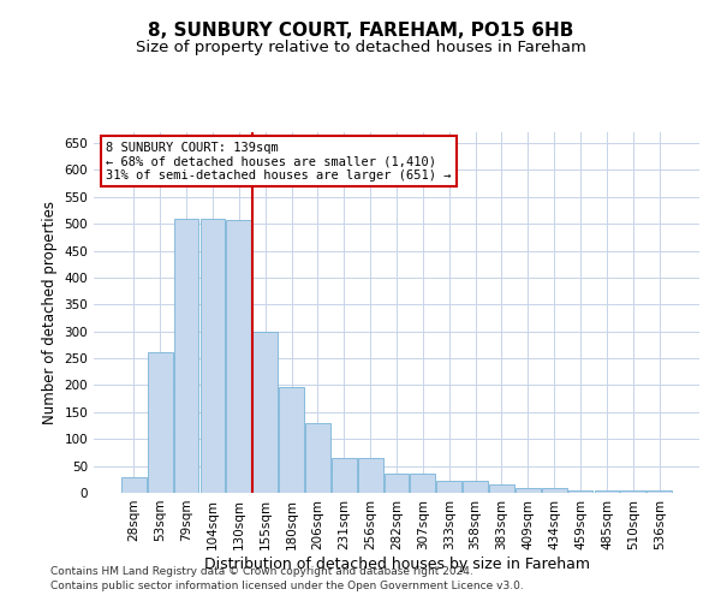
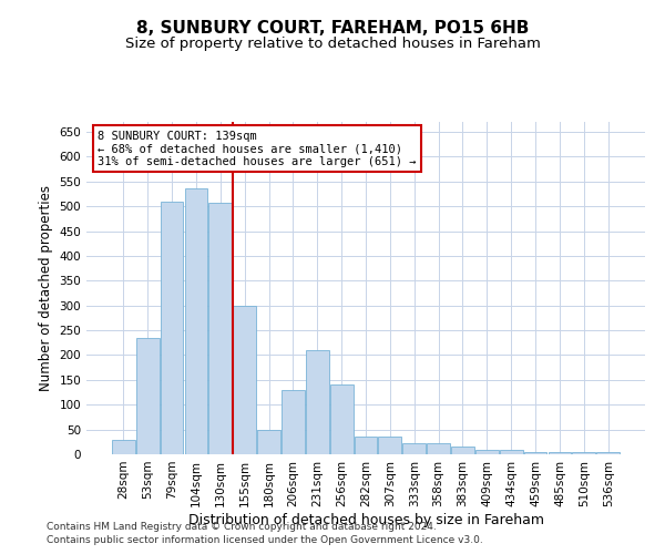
53sqm: 262 -> 235
104sqm: 510 -> 535
180sqm: 196 -> 50
231sqm: 65 -> 210
256sqm: 65 -> 140
